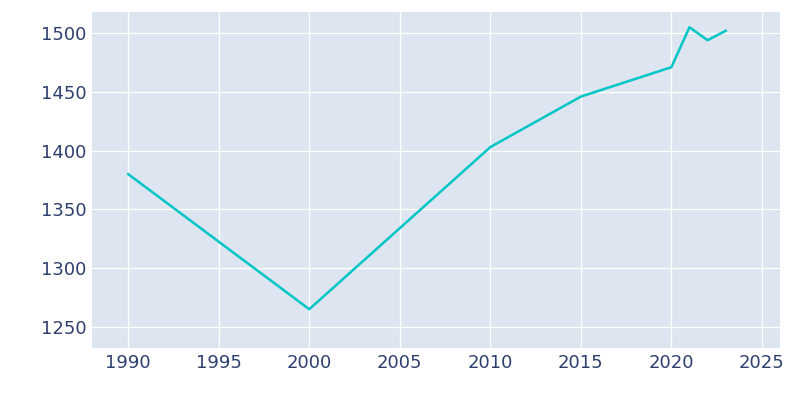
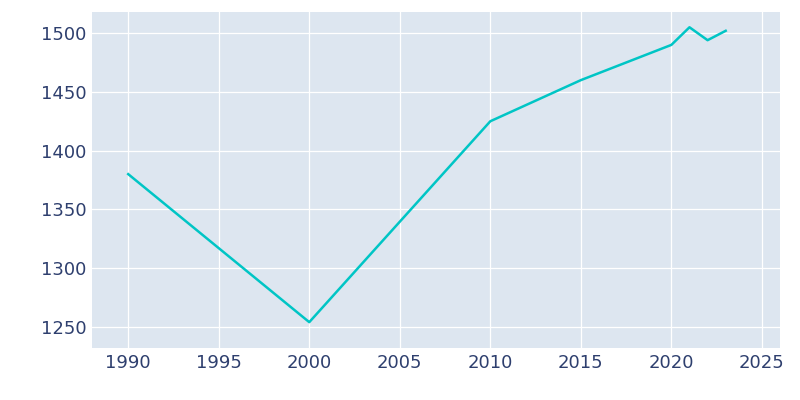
2000: 1265 -> 1254
2010: 1403 -> 1425
2015: 1446 -> 1460
2020: 1471 -> 1490
